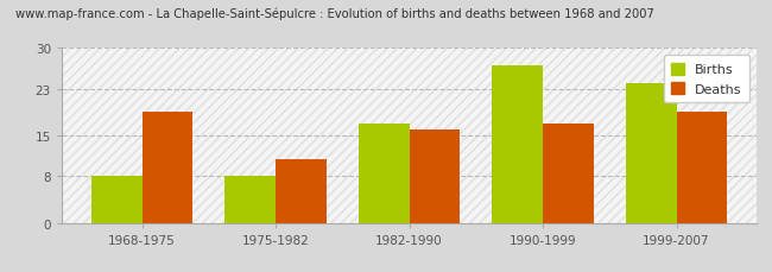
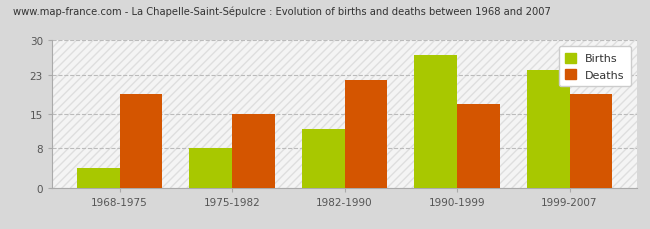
Births/1968-1975: 8 -> 4
Deaths/1975-1982: 11 -> 15
Births/1982-1990: 17 -> 12
Deaths/1982-1990: 16 -> 22
